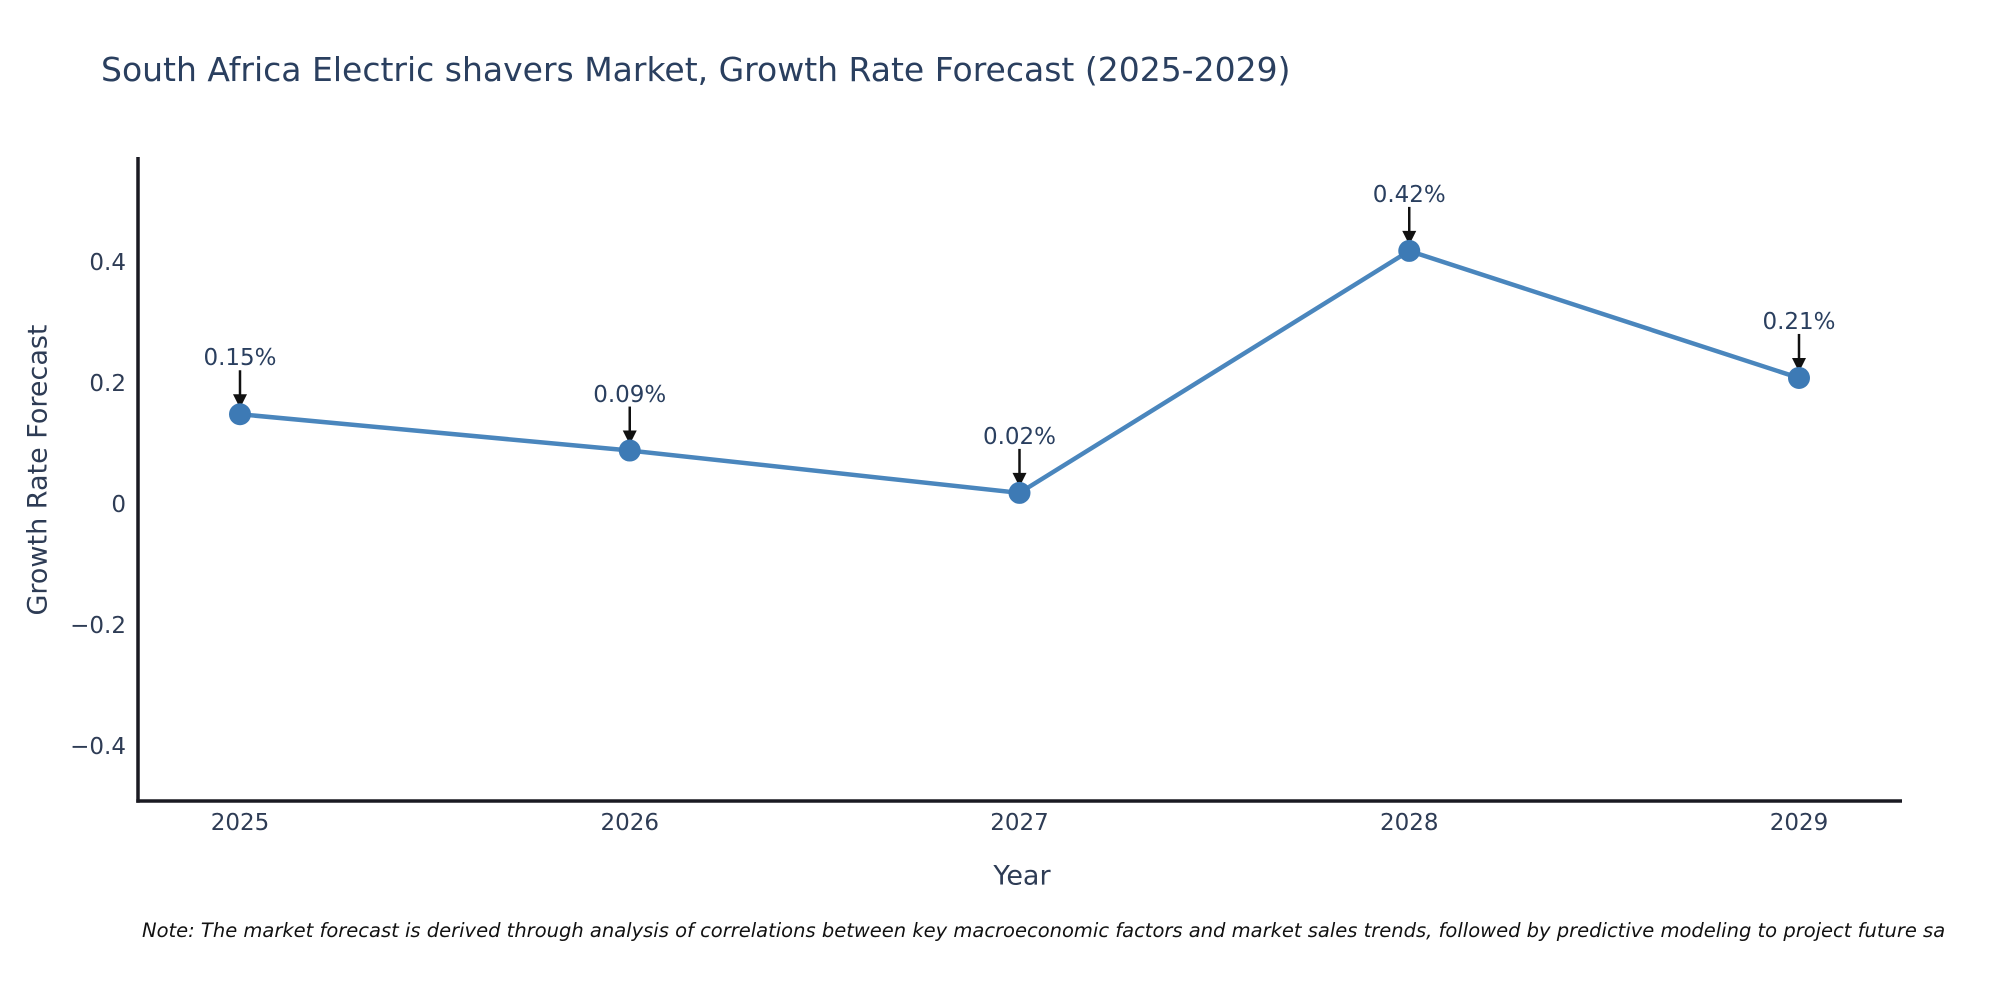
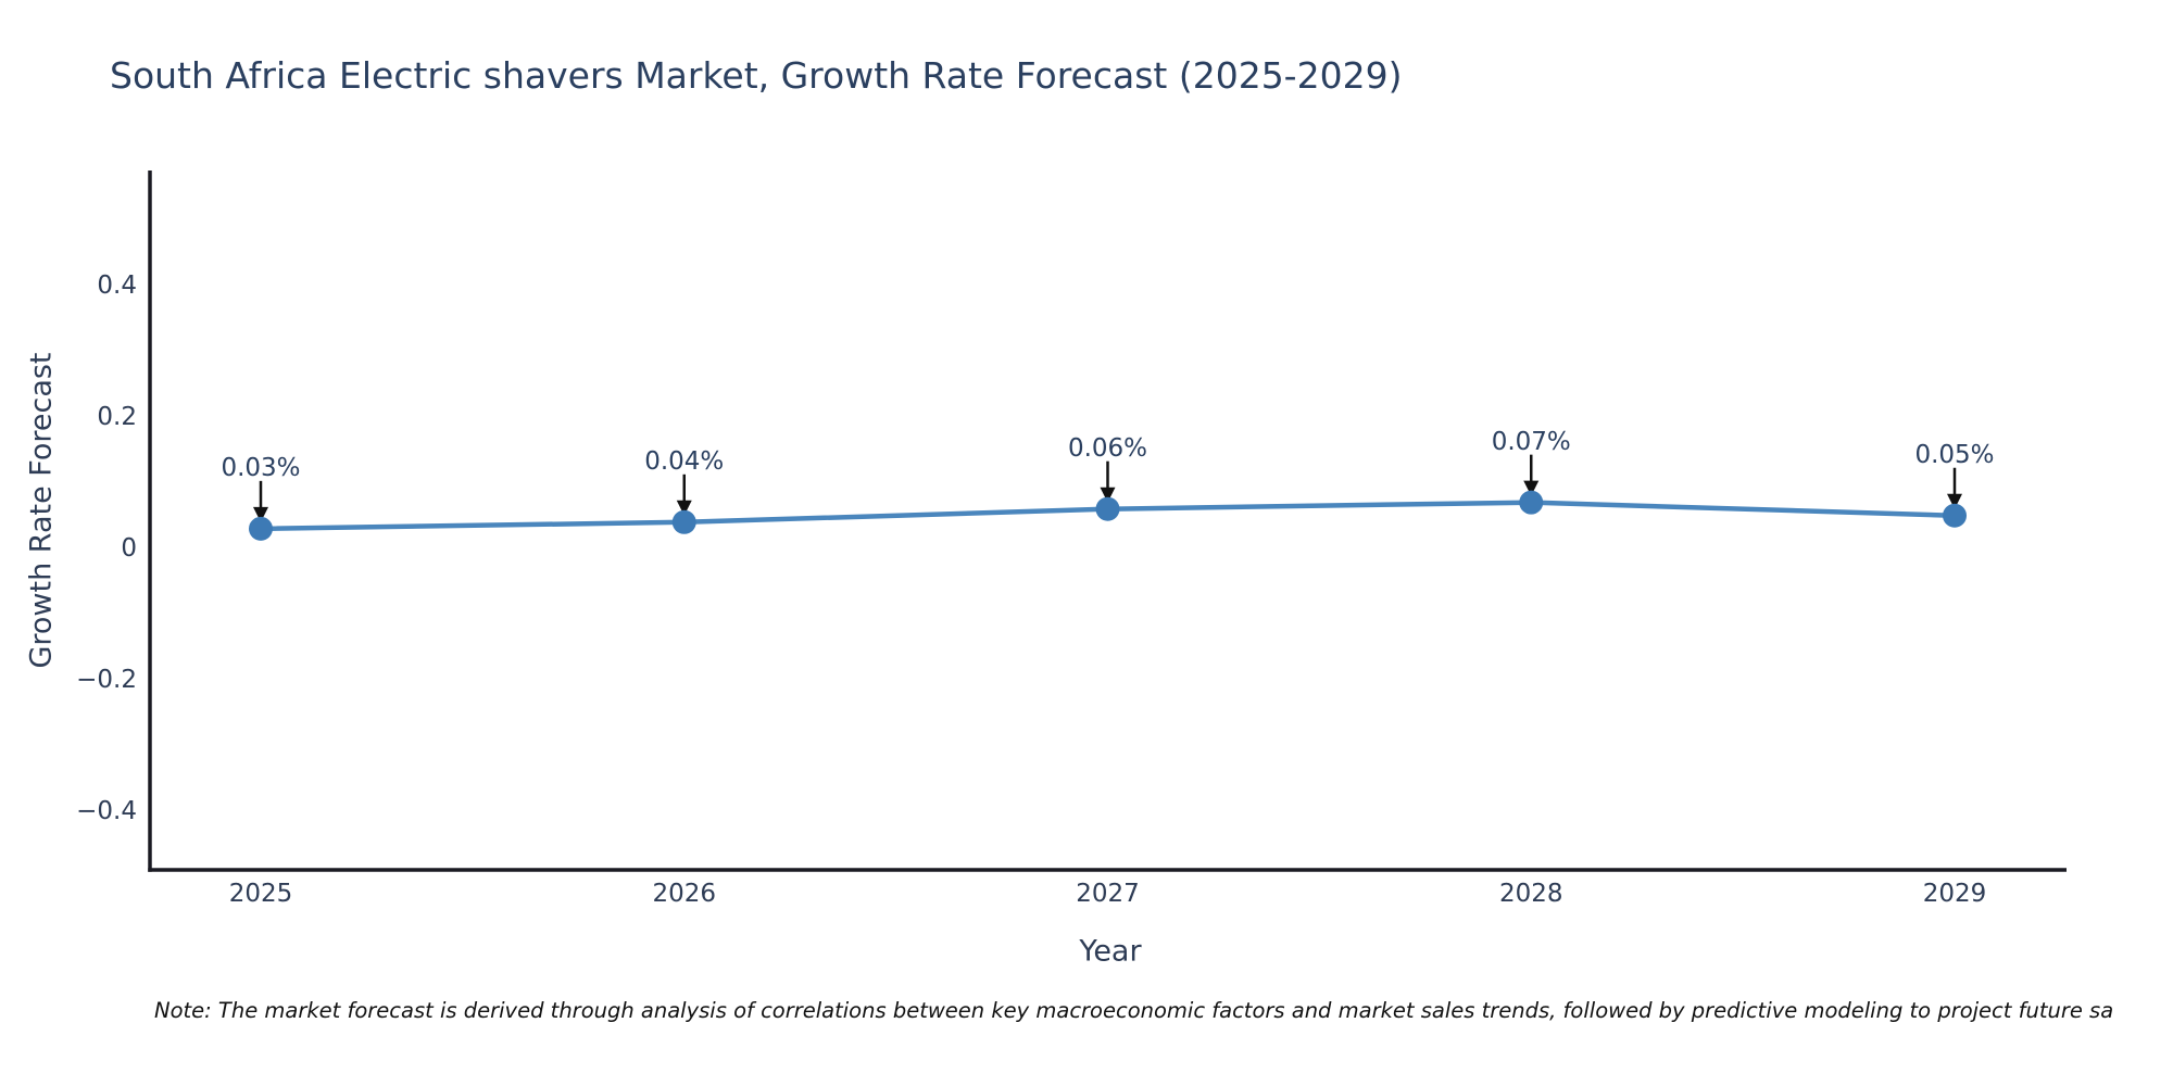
2025: 0.15% -> 0.03%
2026: 0.09% -> 0.04%
2027: 0.02% -> 0.06%
2028: 0.42% -> 0.07%
2029: 0.21% -> 0.05%
